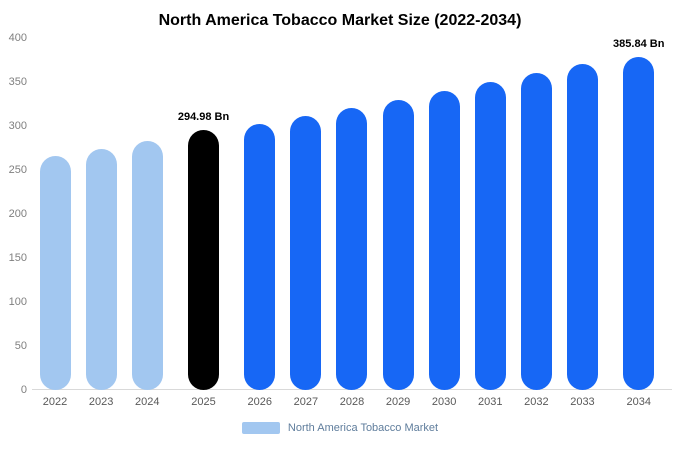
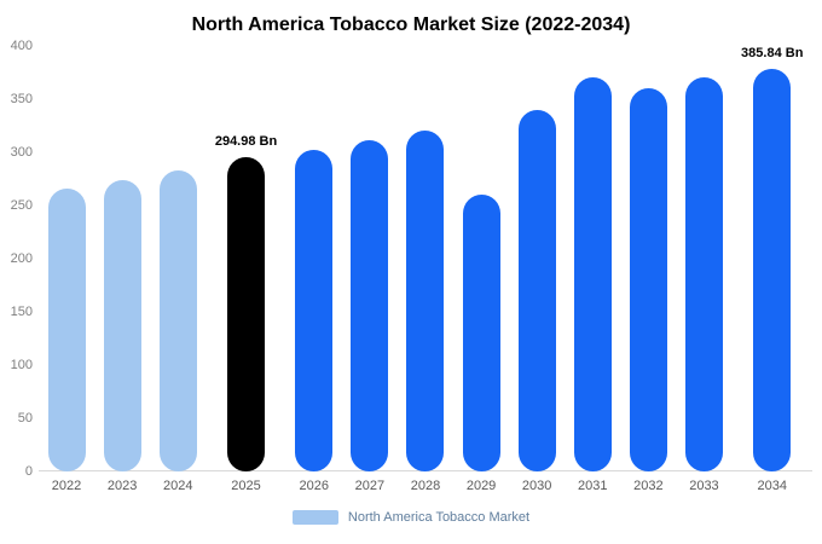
2029: 330 -> 260
2031: 350 -> 370
